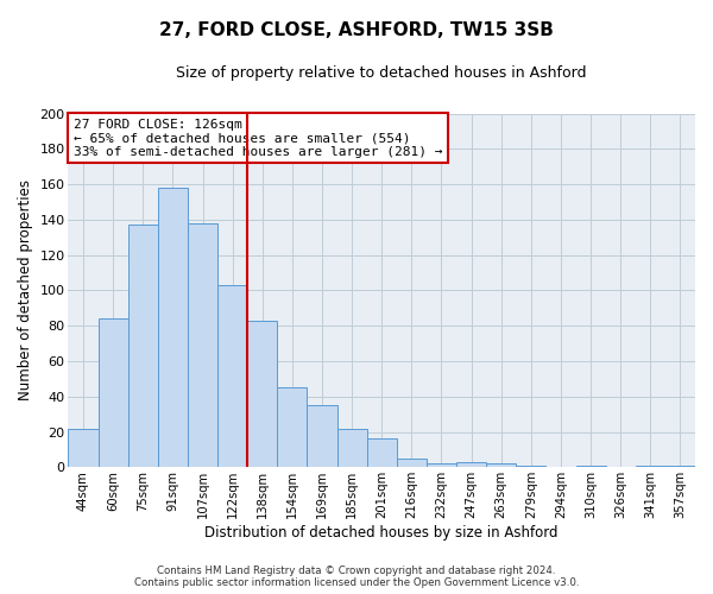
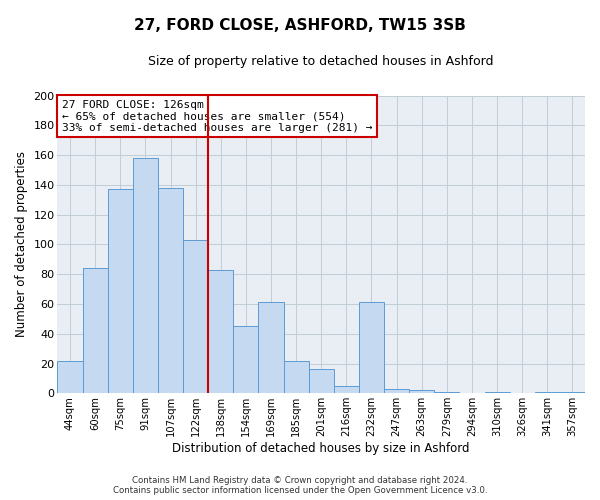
169sqm: 35 -> 61
232sqm: 2 -> 61
